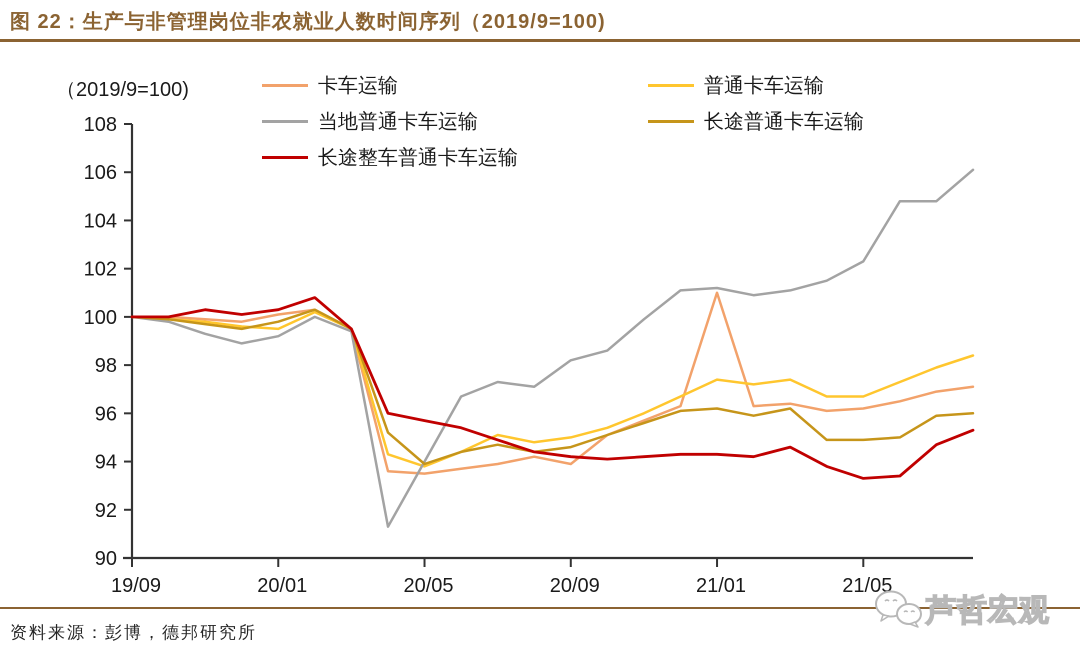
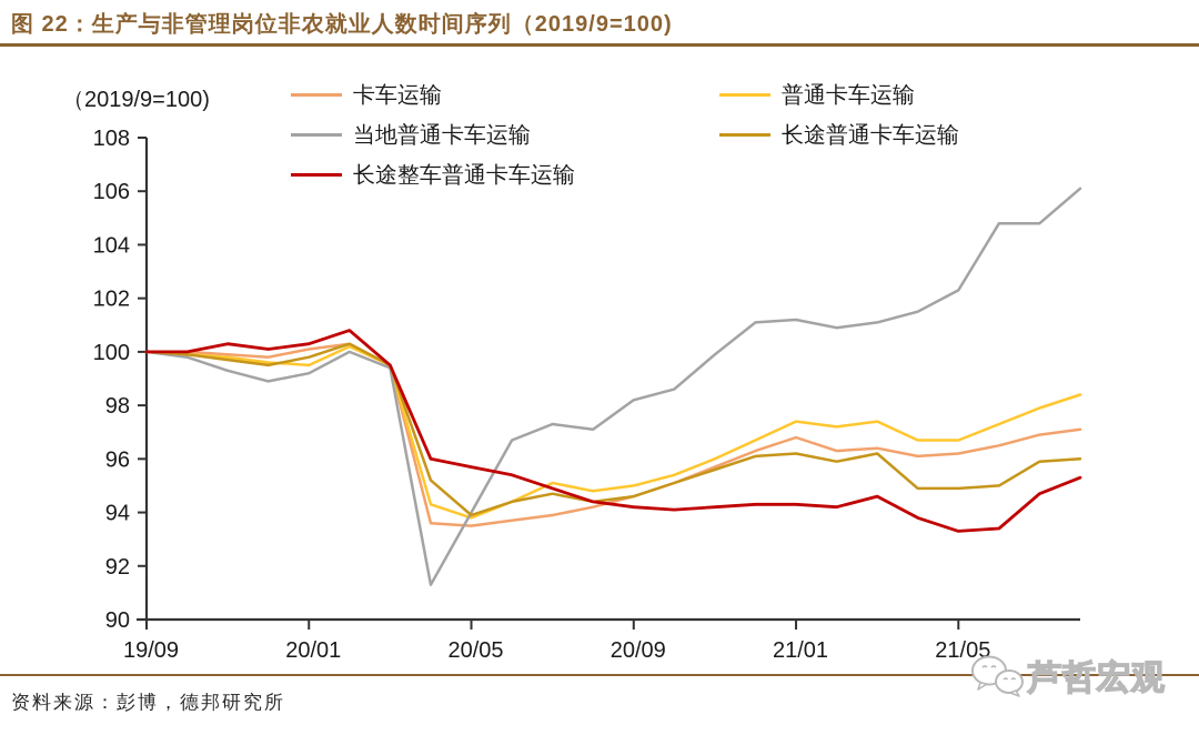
卡车运输/20/09: 93.9 -> 94.6
卡车运输/21/01: 101.0 -> 96.8
